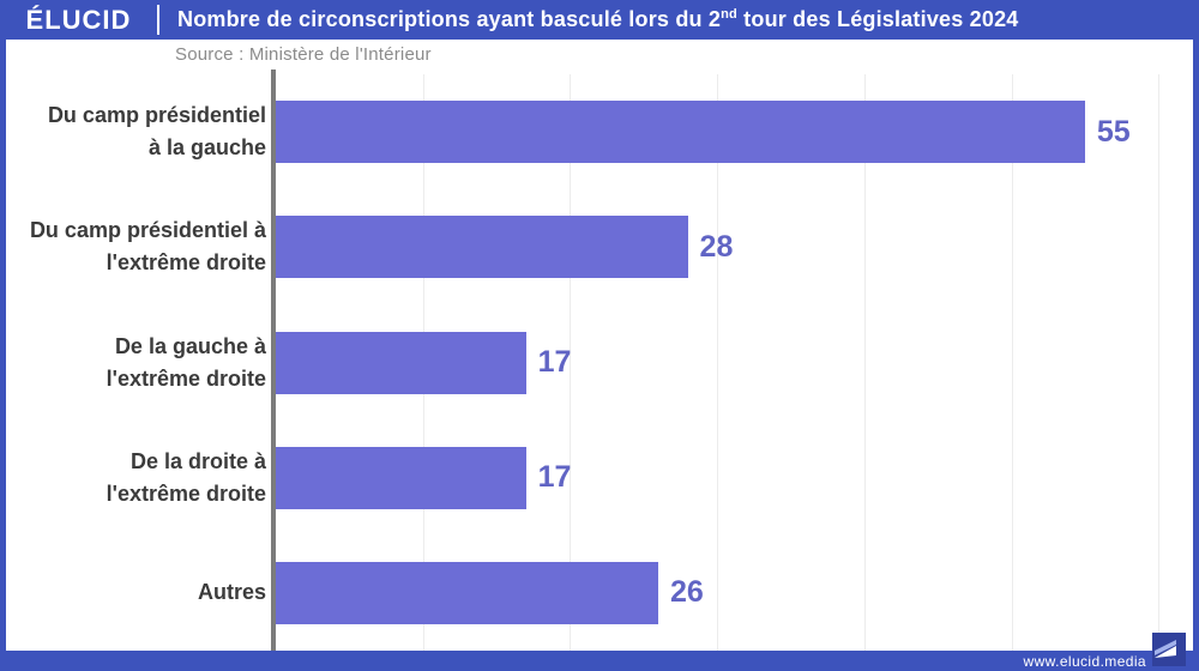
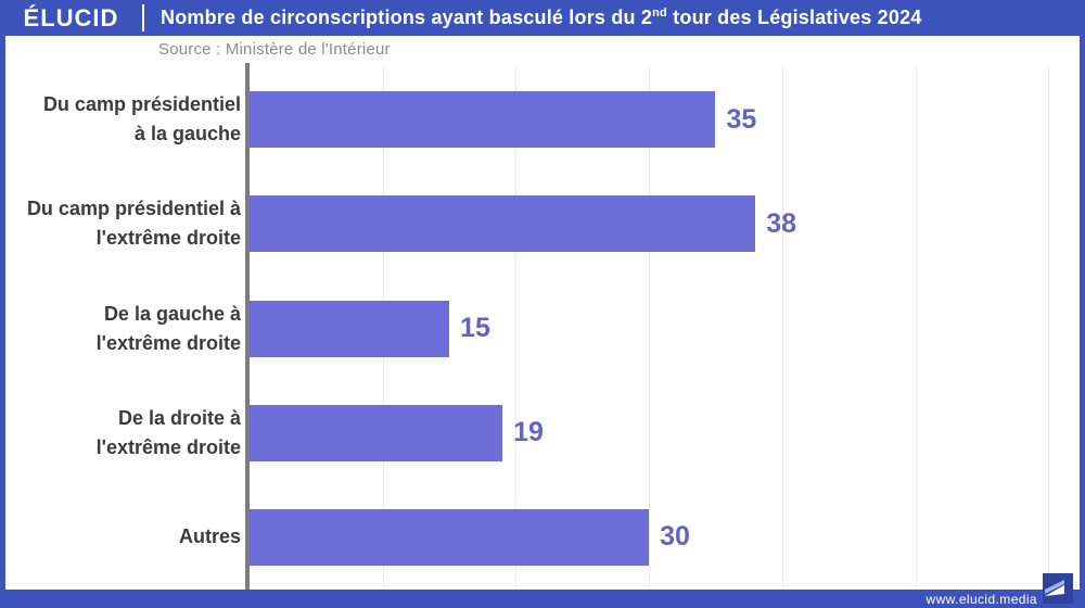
Du camp présidentiel à la gauche: 55 -> 35
Du camp présidentiel à l'extrême droite: 28 -> 38
De la gauche à l'extrême droite: 17 -> 15
De la droite à l'extrême droite: 17 -> 19
Autres: 26 -> 30
